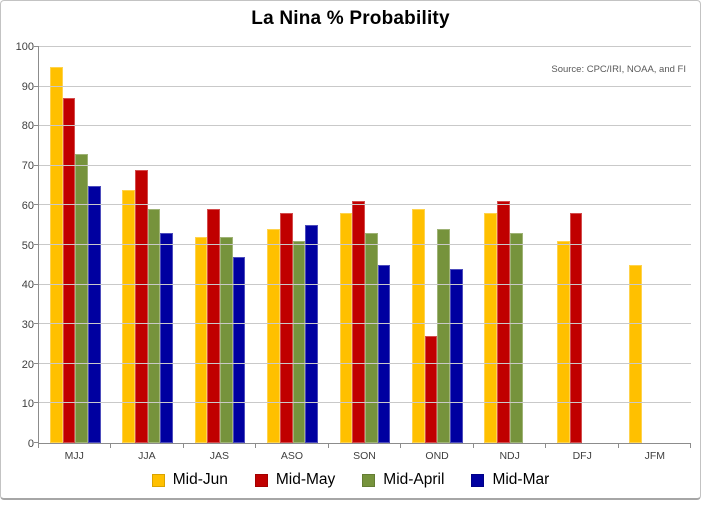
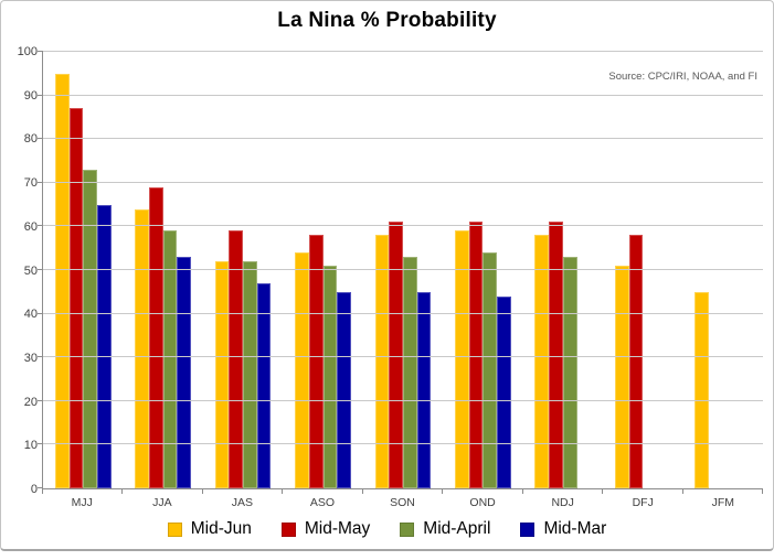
Mid-Mar/ASO: 55 -> 45
Mid-May/OND: 27 -> 61
